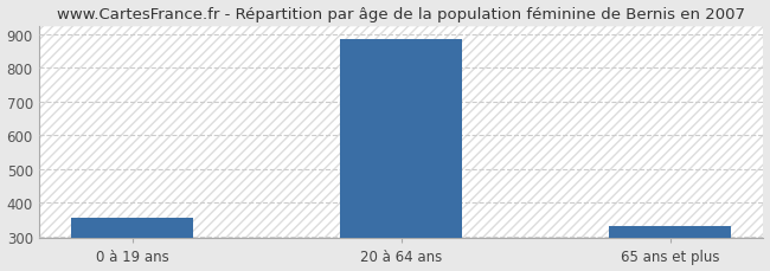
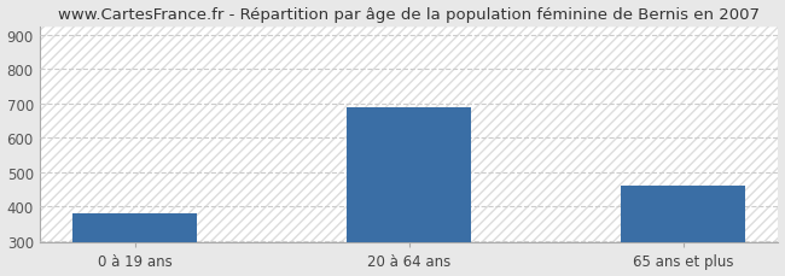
0 à 19 ans: 355 -> 380
20 à 64 ans: 885 -> 690
65 ans et plus: 330 -> 460
